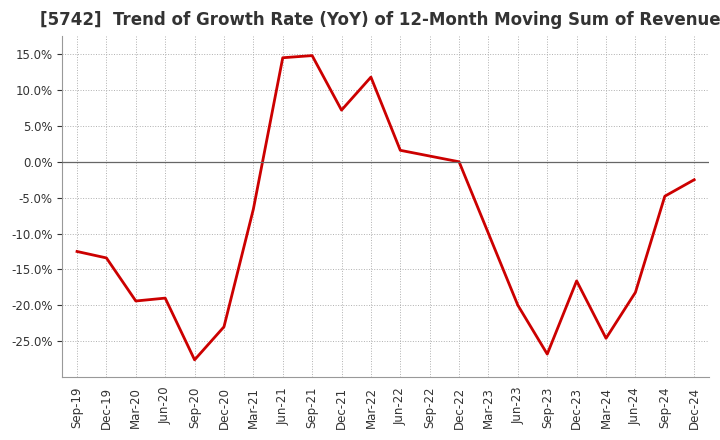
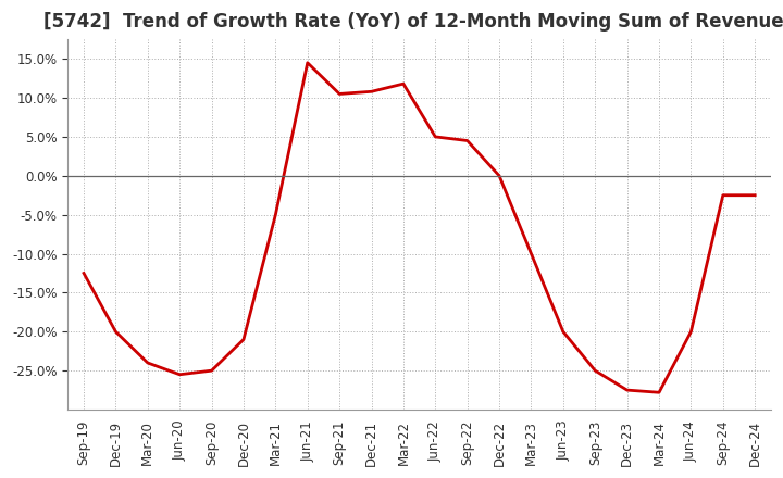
Dec-19: -13.4% -> -20.0%
Mar-20: -19.4% -> -24.0%
Jun-20: -19.0% -> -25.5%
Sep-20: -27.6% -> -25.0%
Dec-20: -23.0% -> -21.0%
Mar-21: -6.6% -> -5.0%
Sep-21: 14.8% -> 10.5%
Dec-21: 7.2% -> 10.8%
Jun-22: 1.6% -> 5.0%
Sep-22: 0.8% -> 4.5%
Sep-23: -26.8% -> -25.0%
Dec-23: -16.6% -> -27.5%
Mar-24: -24.6% -> -27.8%
Jun-24: -18.2% -> -20.0%
Sep-24: -4.8% -> -2.5%
